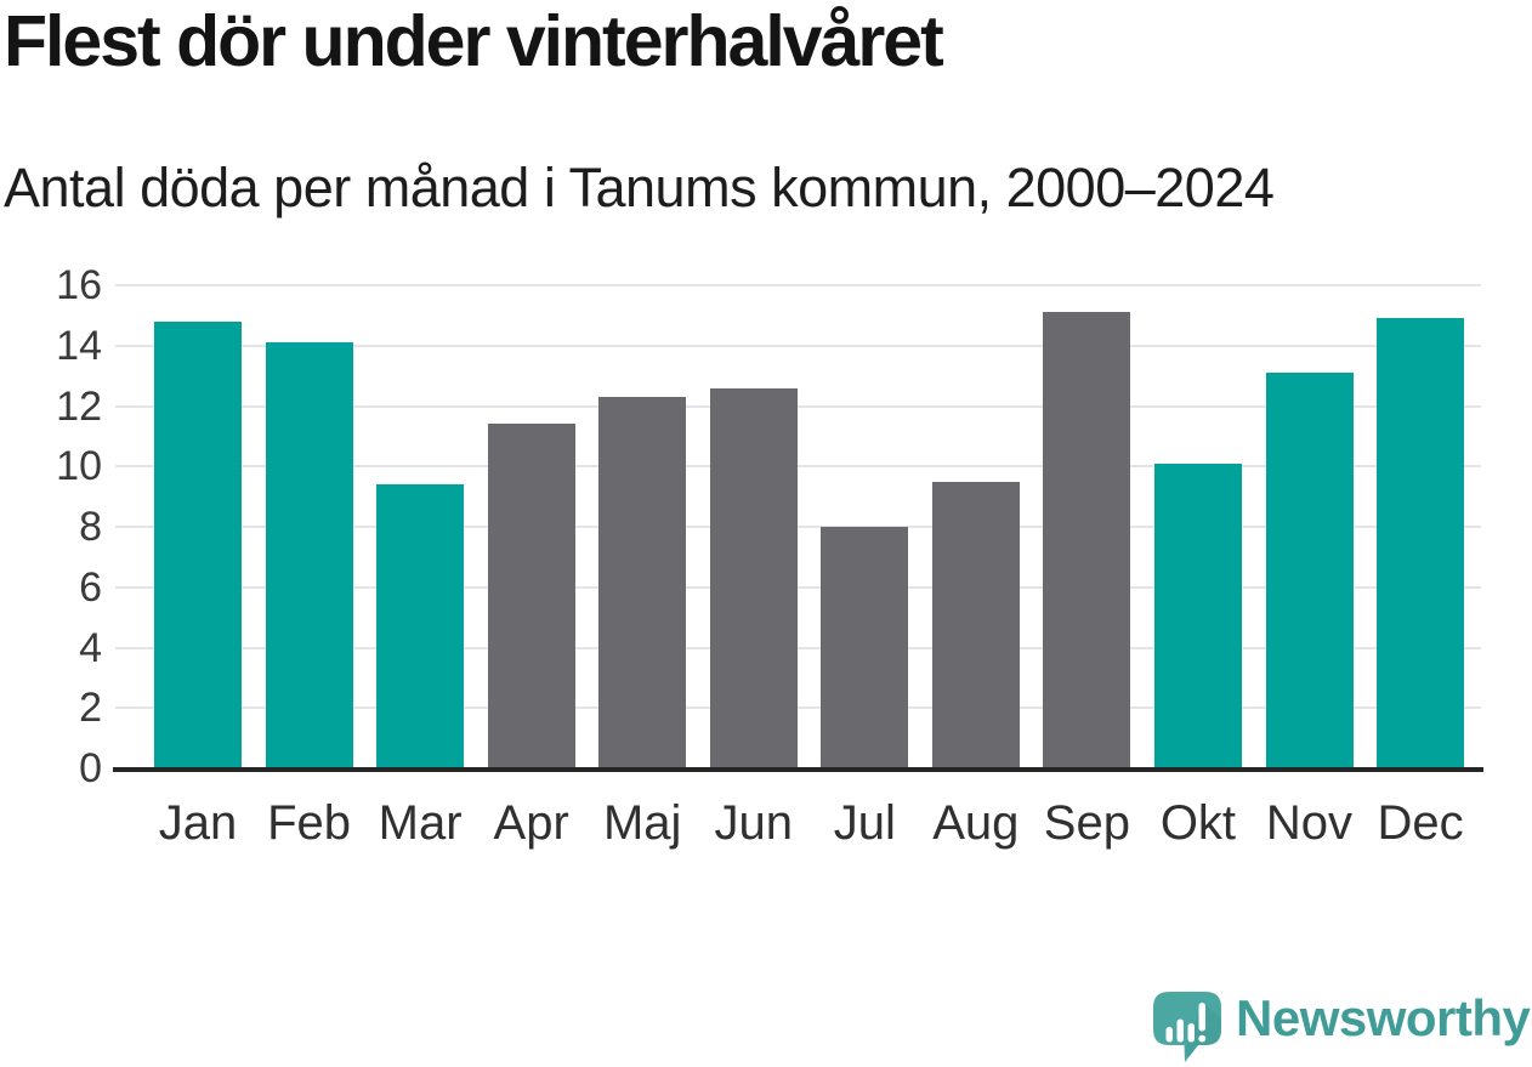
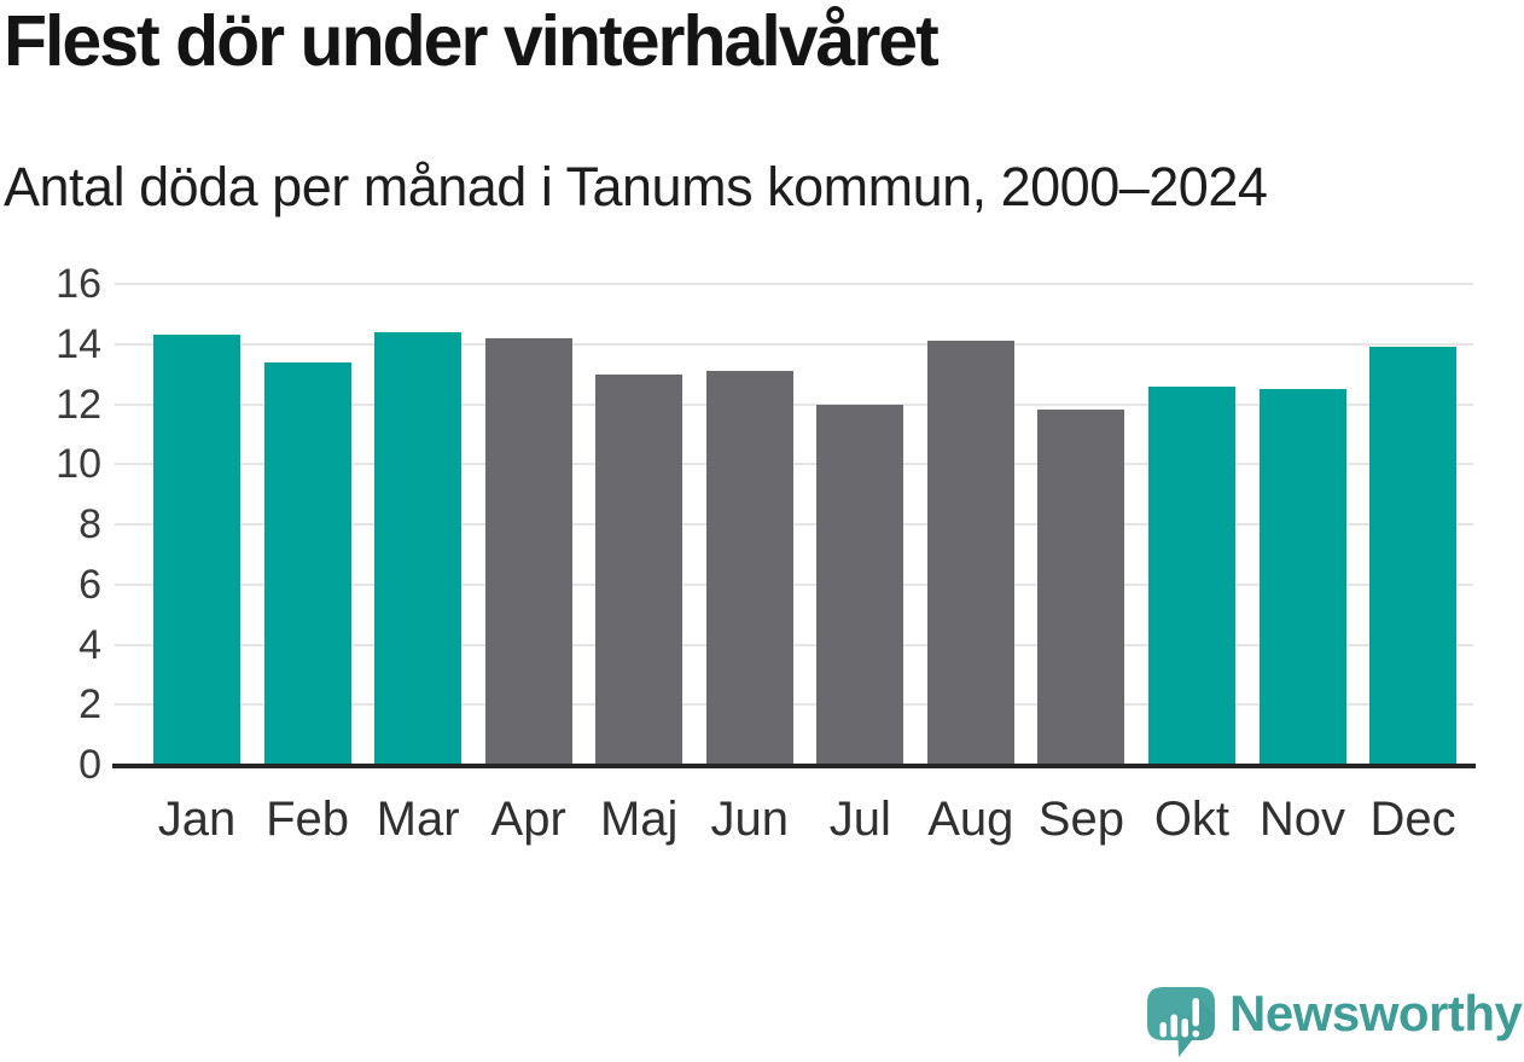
Jan: 14.8 -> 14.3
Feb: 14.1 -> 13.4
Mar: 9.4 -> 14.4
Apr: 11.4 -> 14.2
Maj: 12.3 -> 13.0
Jun: 12.6 -> 13.1
Jul: 8.0 -> 12.0
Aug: 9.5 -> 14.1
Sep: 15.1 -> 11.8
Okt: 10.1 -> 12.6
Nov: 13.1 -> 12.5
Dec: 14.9 -> 13.9
